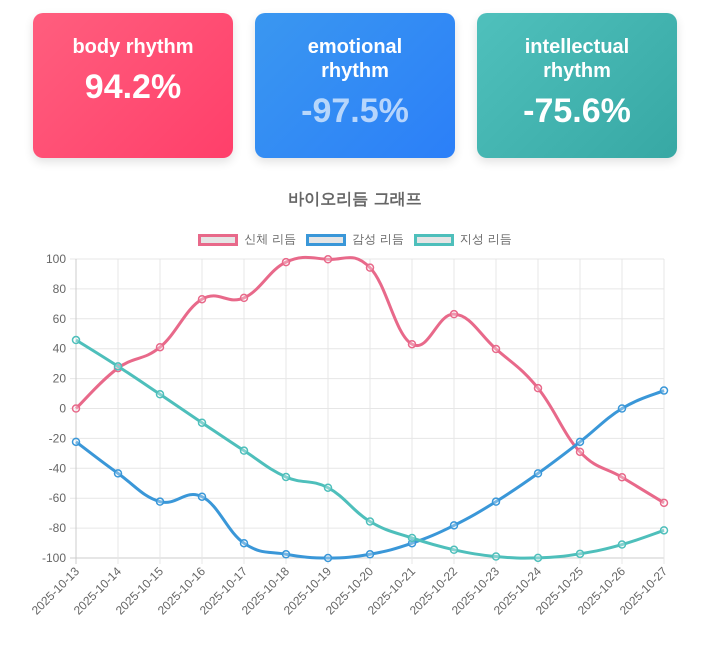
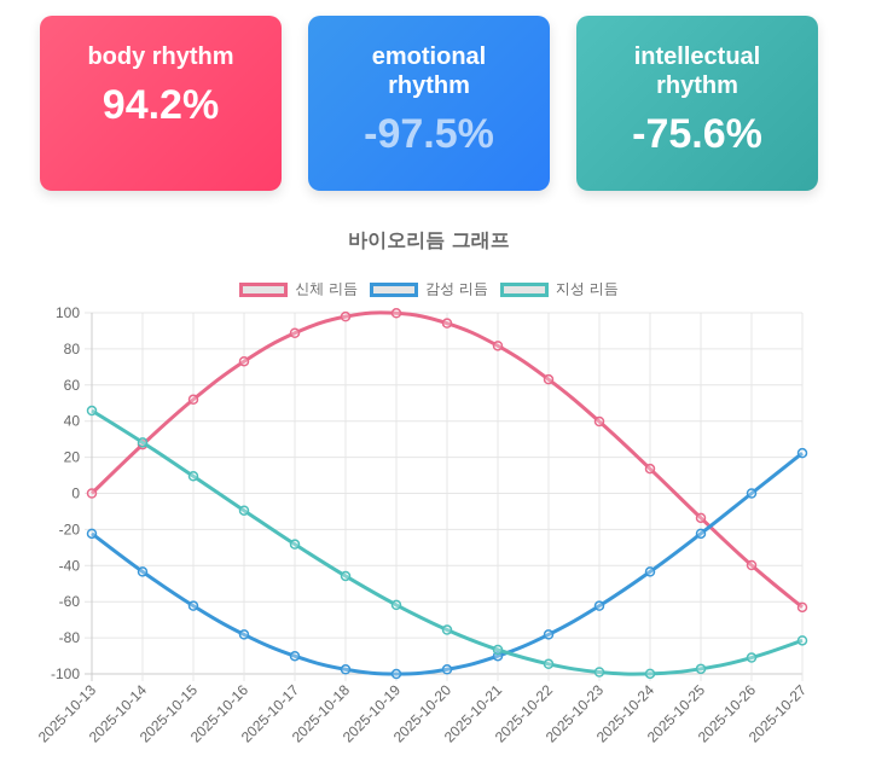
신체 리듬/2025-10-15: 41 -> 52
감성 리듬/2025-10-16: -59 -> -78
신체 리듬/2025-10-17: 74 -> 89
지성 리듬/2025-10-19: -53 -> -62
신체 리듬/2025-10-21: 43 -> 82
신체 리듬/2025-10-25: -29 -> -14
신체 리듬/2025-10-26: -46 -> -40
감성 리듬/2025-10-27: 12 -> 22
